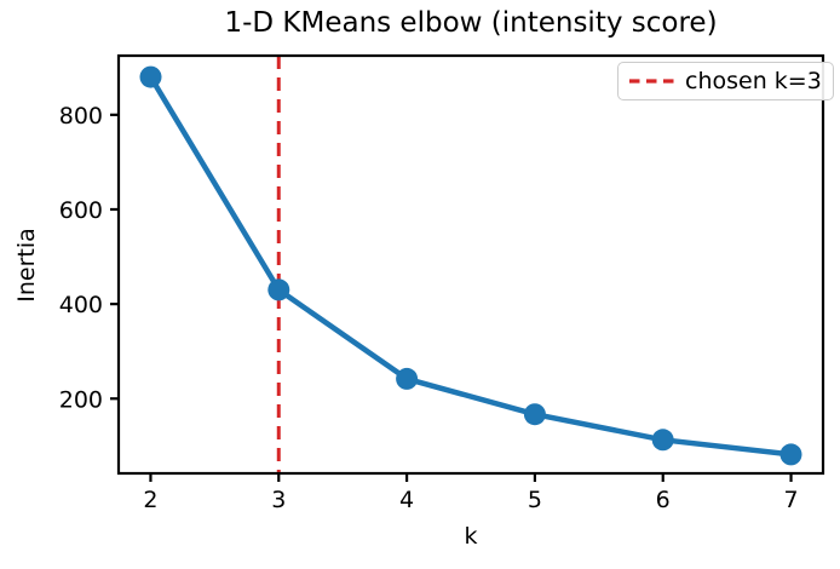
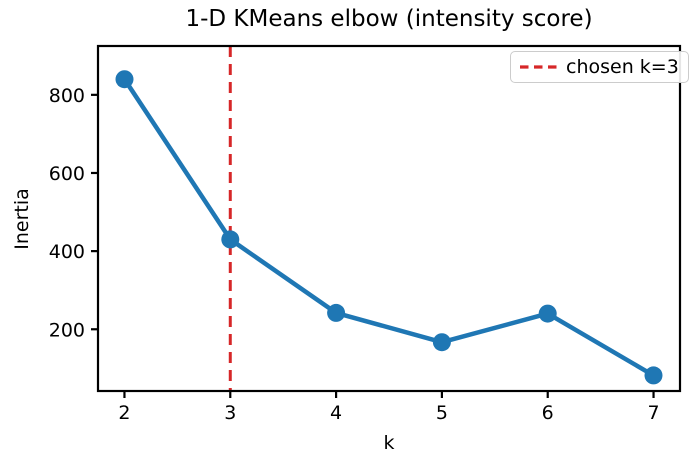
2: 880 -> 840
6: 110 -> 240
